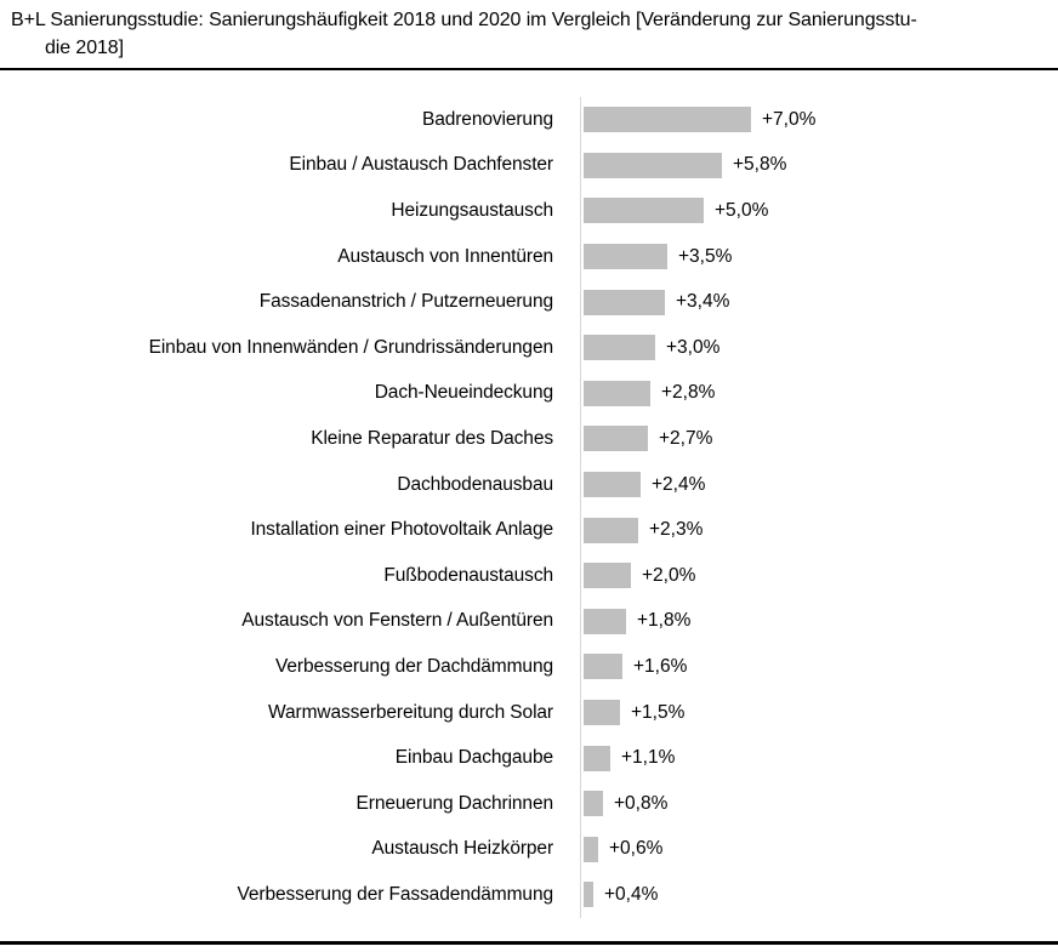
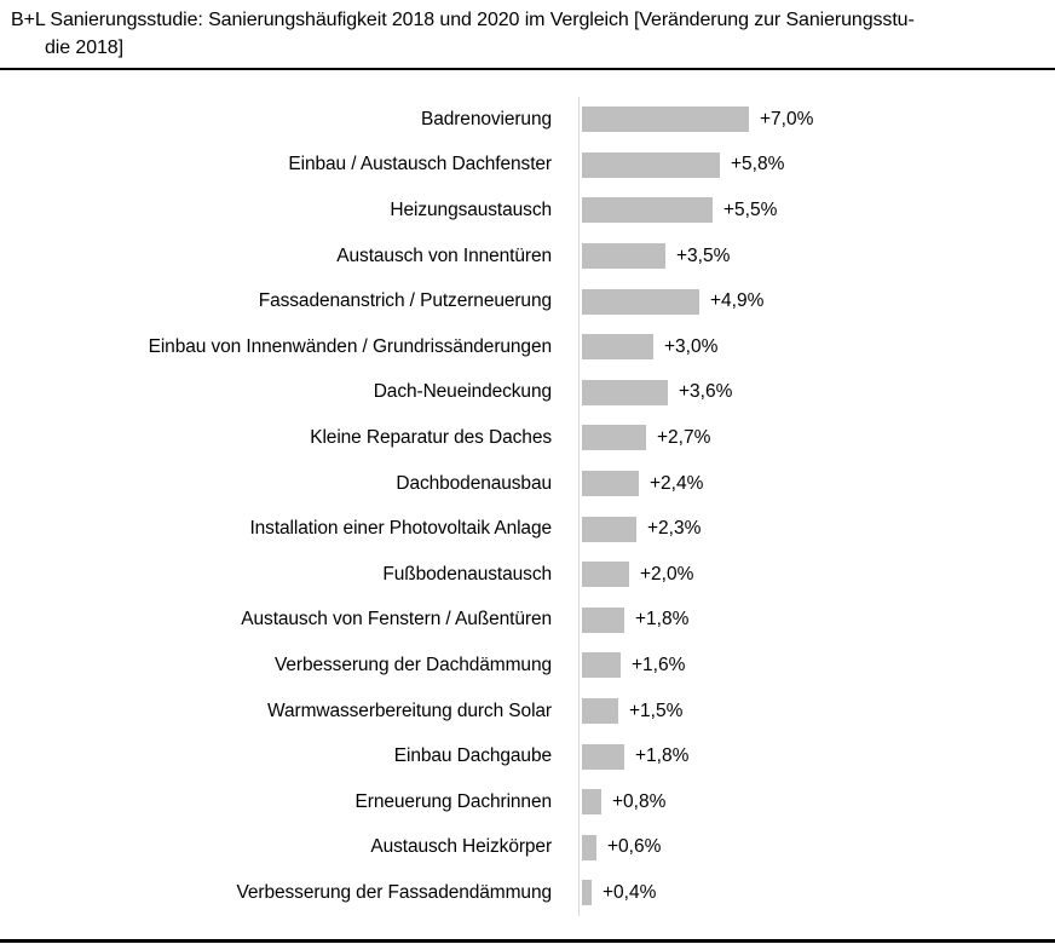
Heizungsaustausch: +5,0% -> +5,5%
Fassadenanstrich / Putzerneuerung: +3,4% -> +4,9%
Dach-Neueindeckung: +2,8% -> +3,6%
Einbau Dachgaube: +1,1% -> +1,8%
